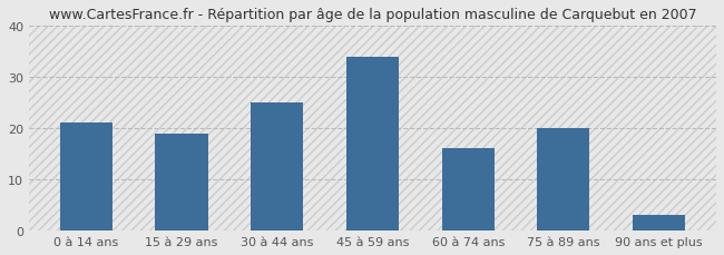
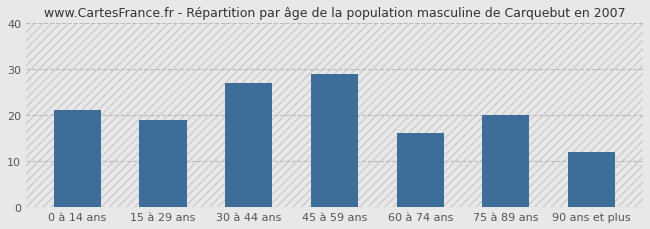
30 à 44 ans: 25 -> 27
45 à 59 ans: 34 -> 29
90 ans et plus: 3 -> 12
